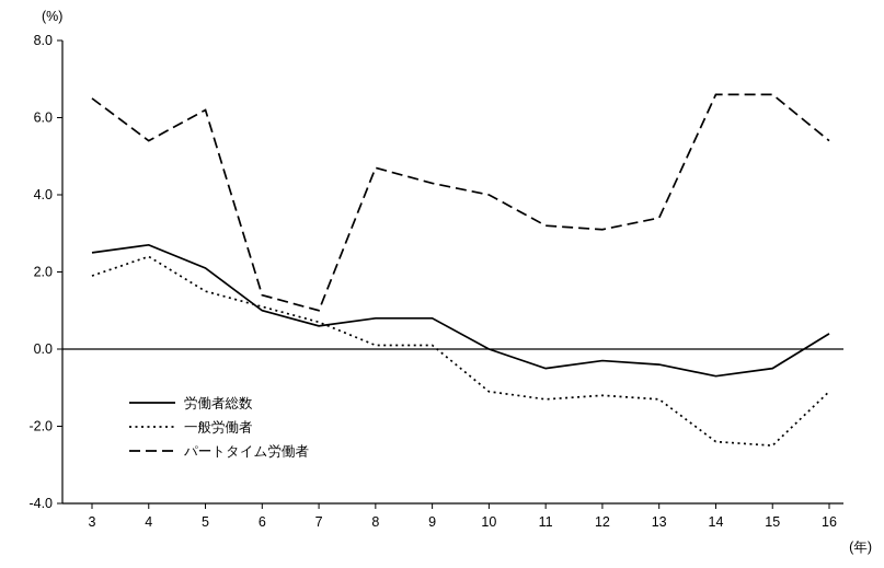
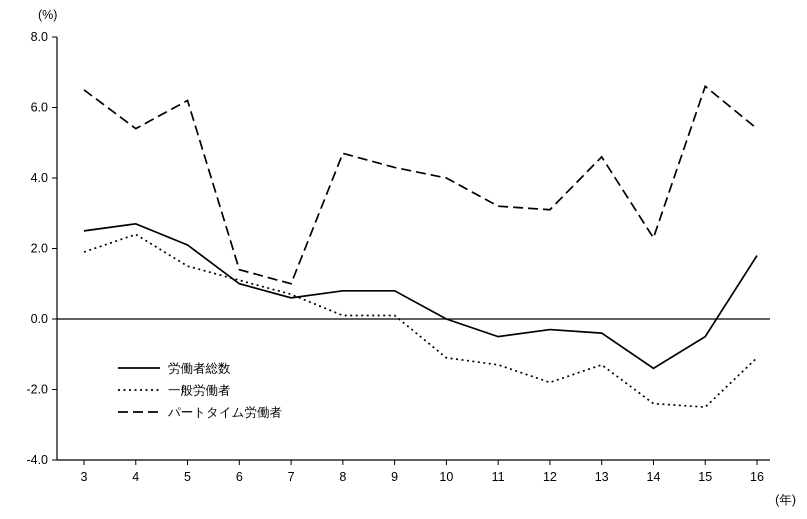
一般労働者/12: -1.2 -> -1.8
パートタイム労働者/13: 3.4 -> 4.6
労働者総数/14: -0.7 -> -1.4
パートタイム労働者/14: 6.6 -> 2.3
労働者総数/16: 0.4 -> 1.8
